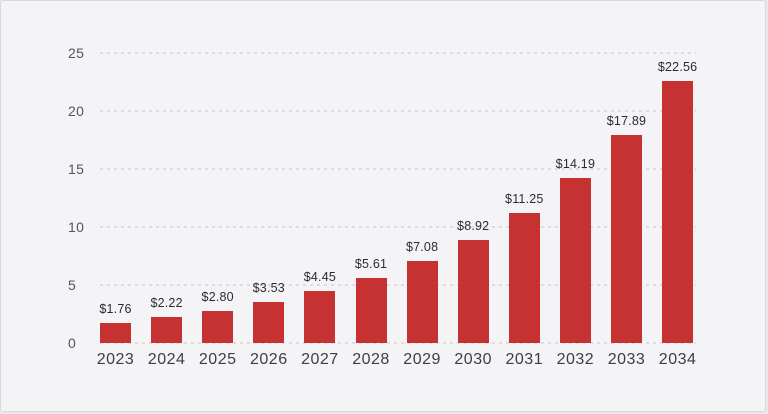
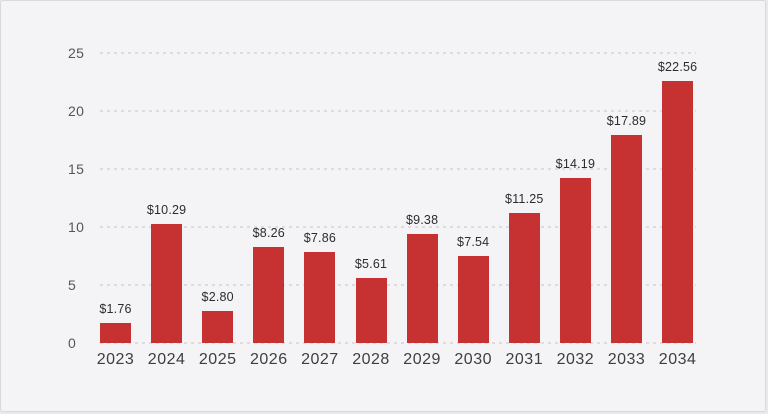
2024: $2.22 -> $10.29
2026: $3.53 -> $8.26
2027: $4.45 -> $7.86
2029: $7.08 -> $9.38
2030: $8.92 -> $7.54
